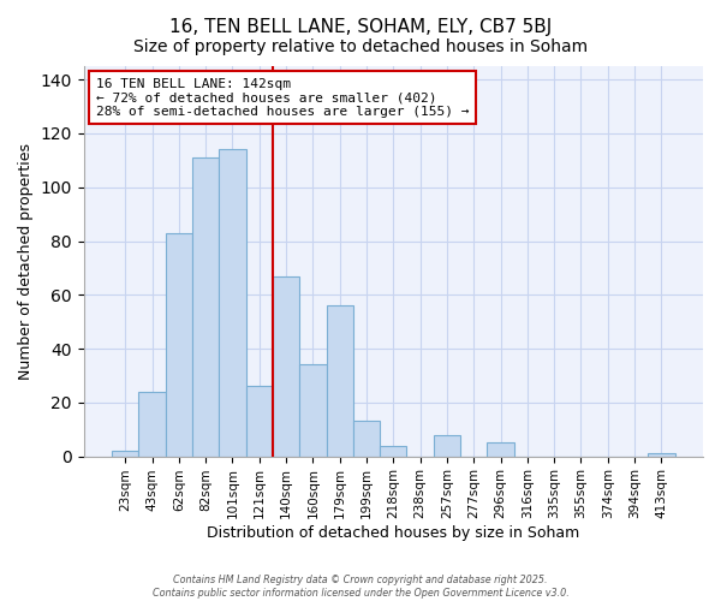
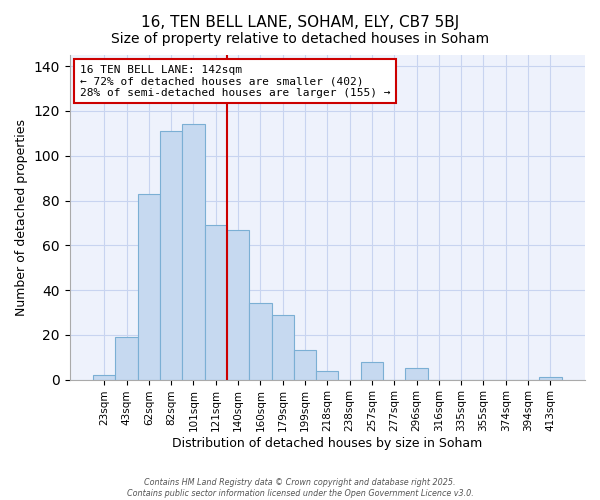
43sqm: 24 -> 19
121sqm: 26 -> 69
179sqm: 56 -> 29
